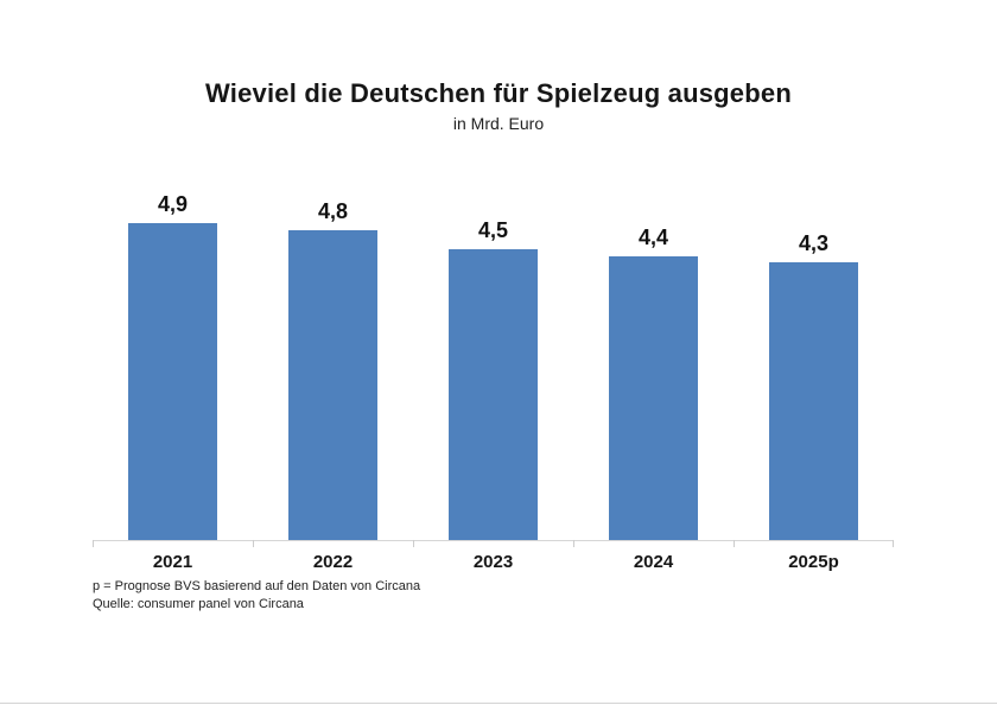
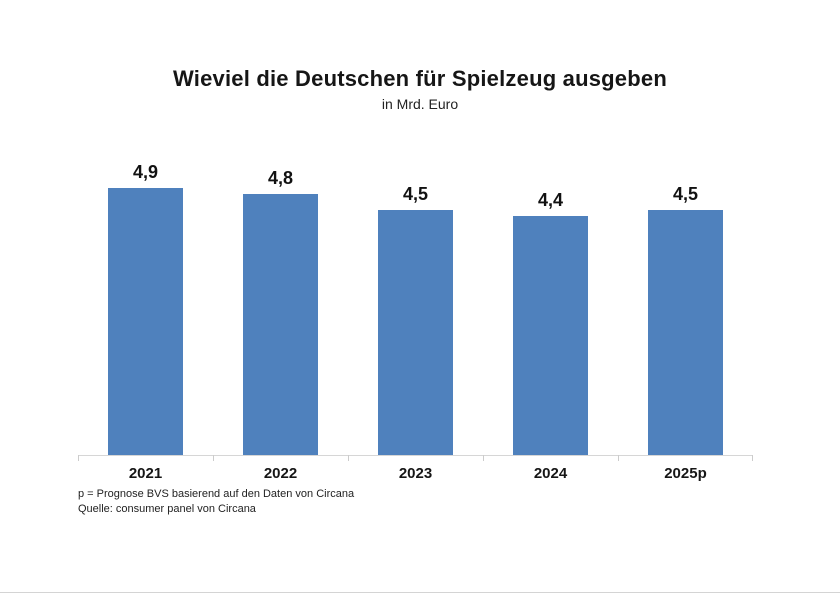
2025p: 4,3 -> 4,5
